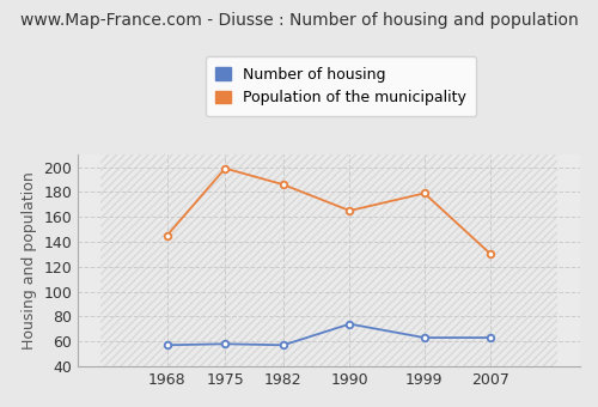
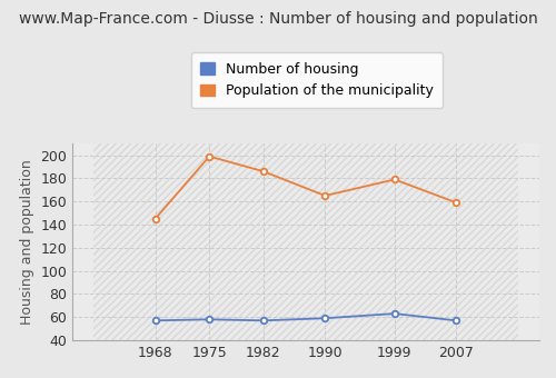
Number of housing/1990: 74 -> 59
Number of housing/2007: 63 -> 57
Population of the municipality/2007: 130 -> 159
